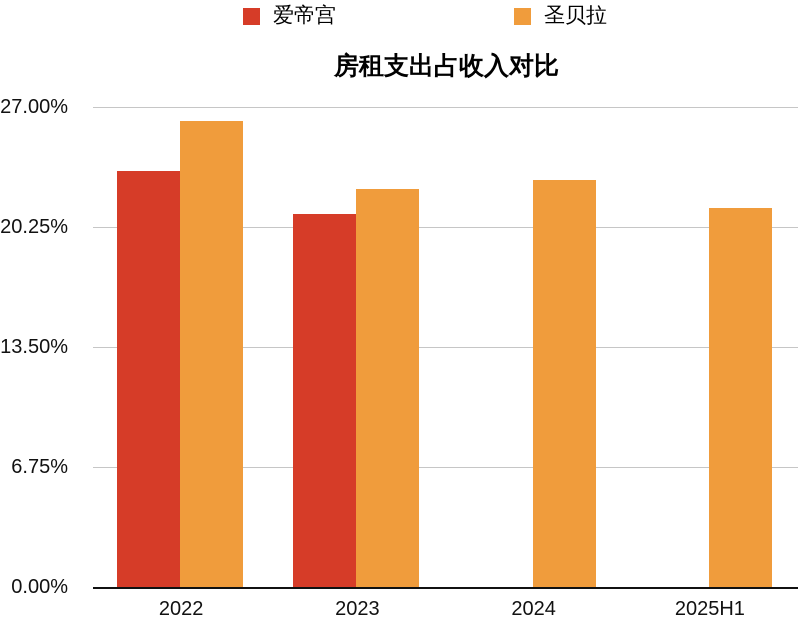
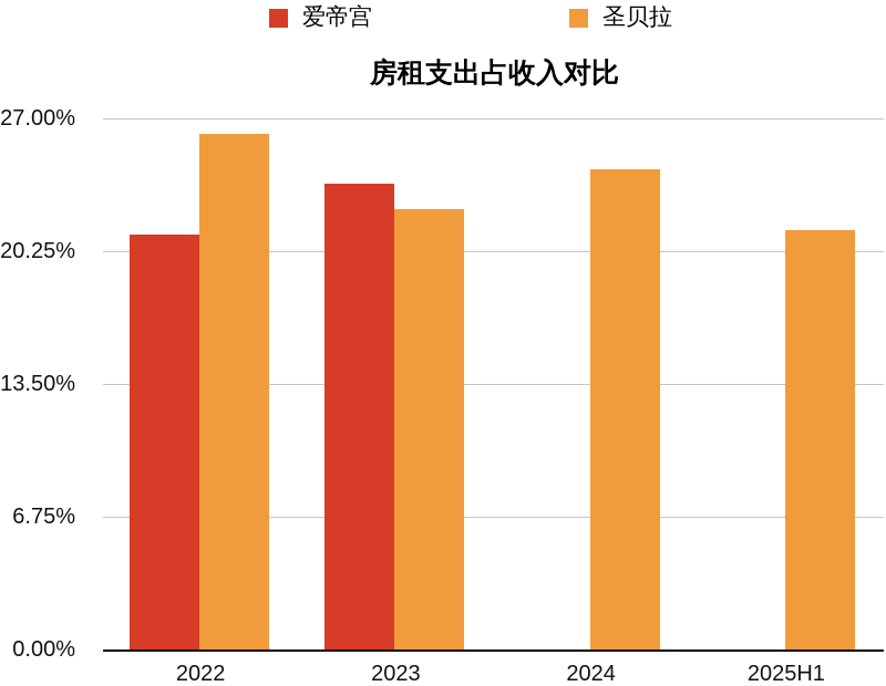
爱帝宫/2022: 23.4% -> 21.1%
爱帝宫/2023: 21.0% -> 23.7%
圣贝拉/2024: 22.9% -> 24.4%
